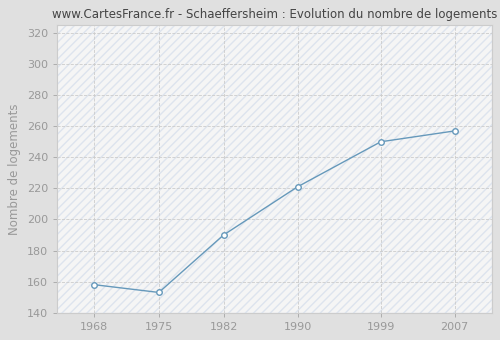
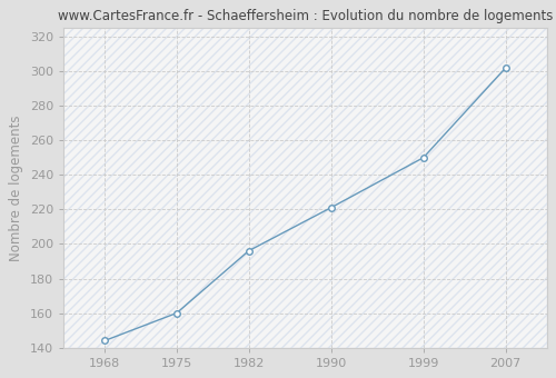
1968: 158 -> 144
1975: 153 -> 160
1982: 190 -> 196
2007: 257 -> 302
